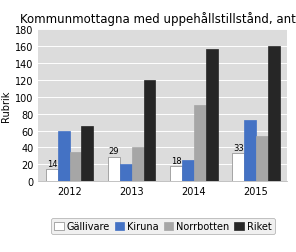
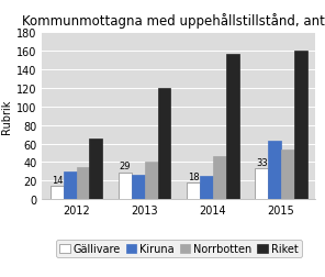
Kiruna/2012: 60 -> 30
Kiruna/2013: 20 -> 26
Norrbotten/2014: 90 -> 47
Kiruna/2015: 72 -> 63
